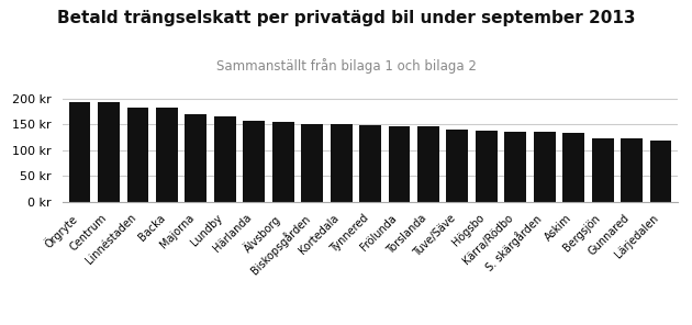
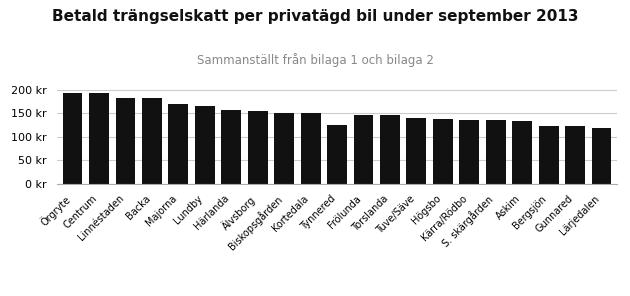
Tynnered: 148 kr -> 125 kr
